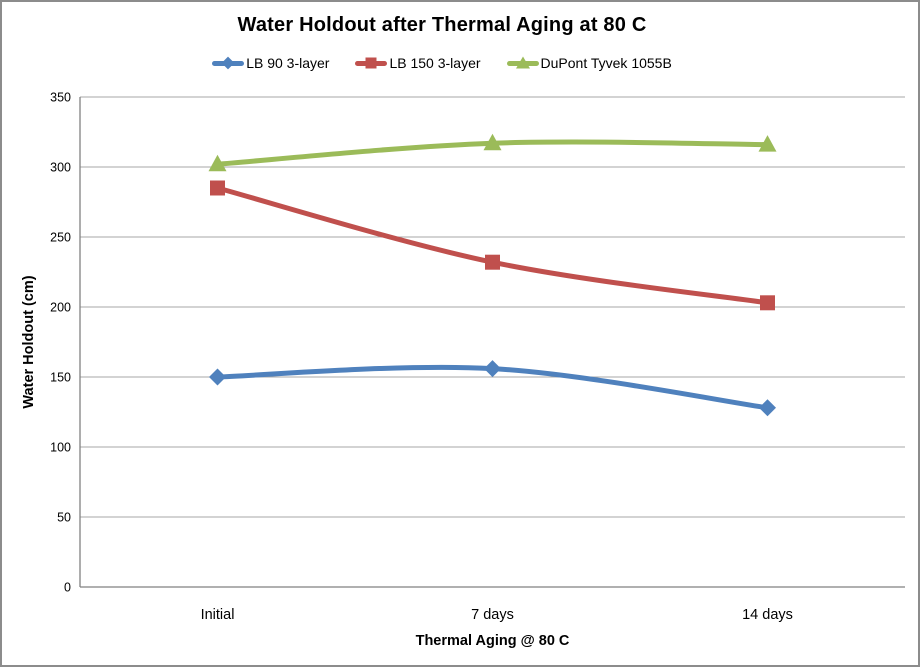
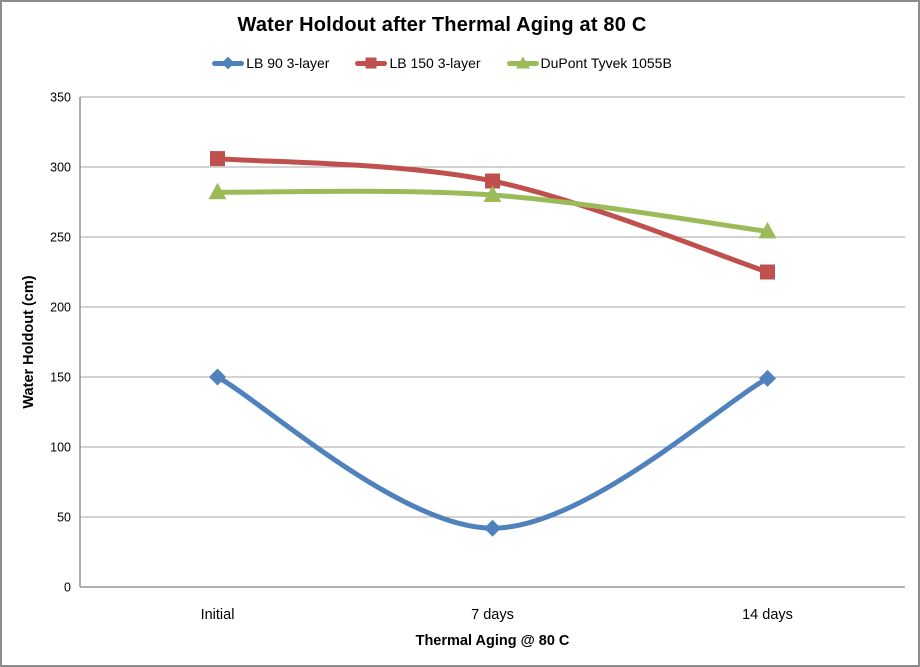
LB 150 3-layer/Initial: 285 -> 306
DuPont Tyvek 1055B/Initial: 302 -> 282
LB 90 3-layer/7 days: 156 -> 42
LB 150 3-layer/7 days: 232 -> 290
DuPont Tyvek 1055B/7 days: 317 -> 280
LB 90 3-layer/14 days: 128 -> 149
LB 150 3-layer/14 days: 203 -> 225
DuPont Tyvek 1055B/14 days: 316 -> 254
